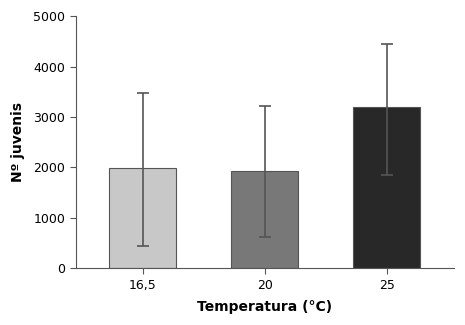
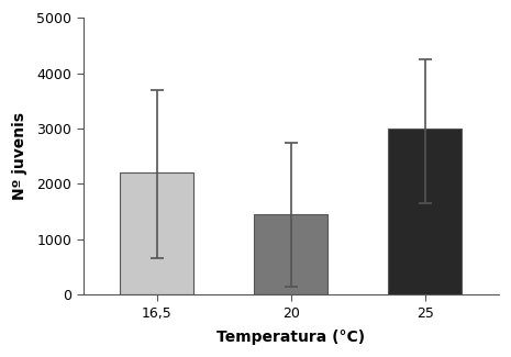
16,5: 1980 -> 2200
20: 1920 -> 1450
25: 3200 -> 3000
